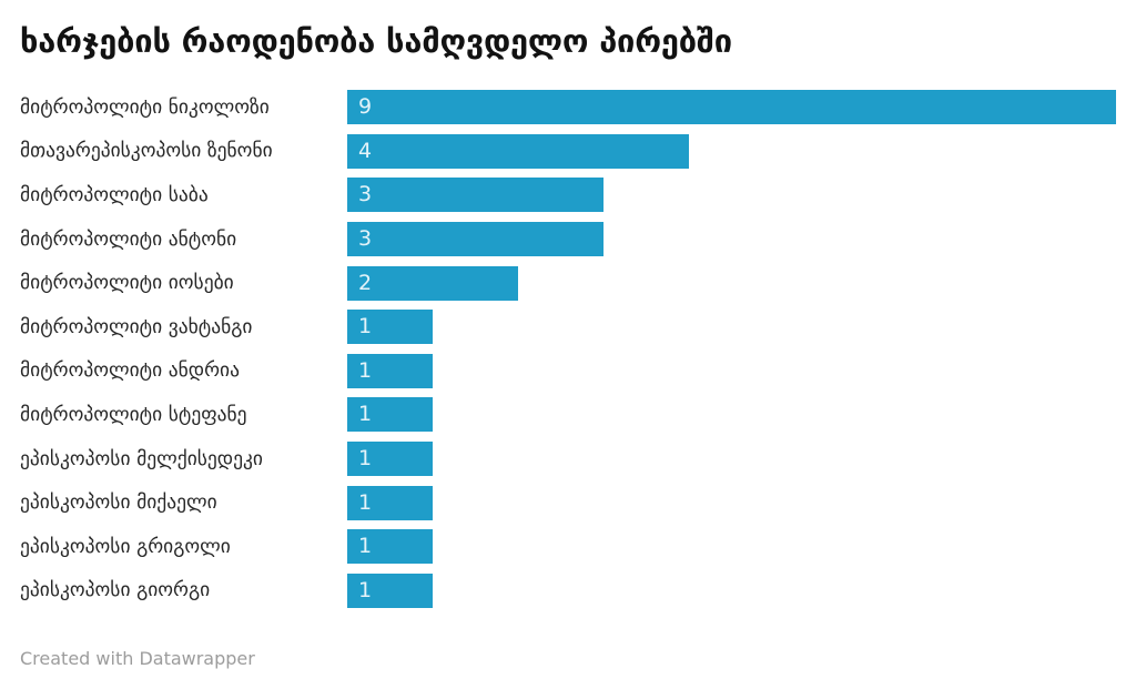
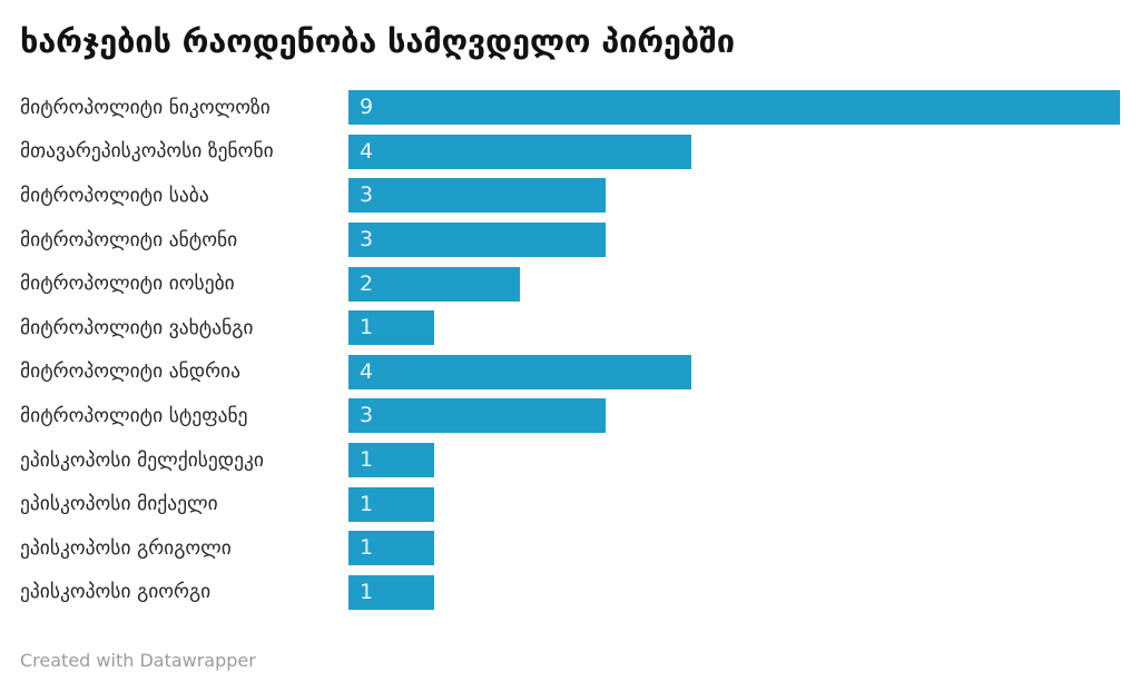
მიტროპოლიტი ანდრია: 1 -> 4
მიტროპოლიტი სტეფანე: 1 -> 3
